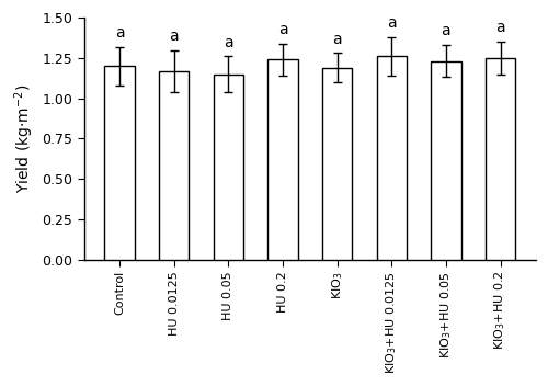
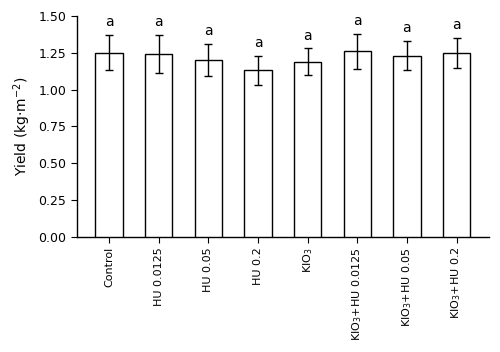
Control: 1.20 -> 1.25
HU 0.0125: 1.17 -> 1.24
HU 0.05: 1.15 -> 1.20
HU 0.2: 1.24 -> 1.13
